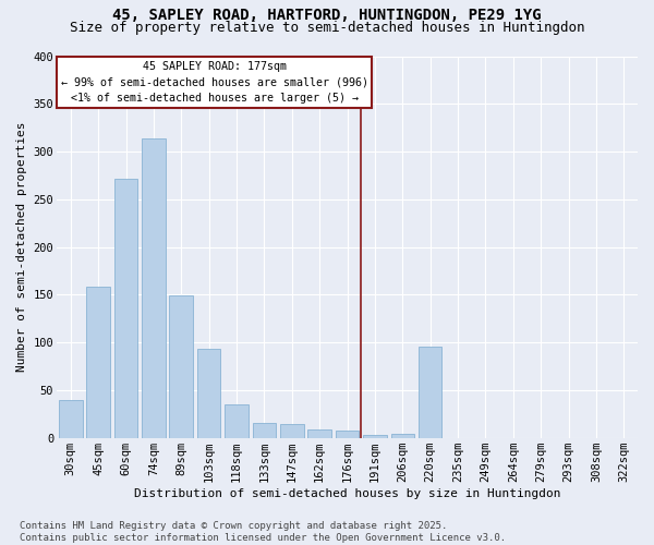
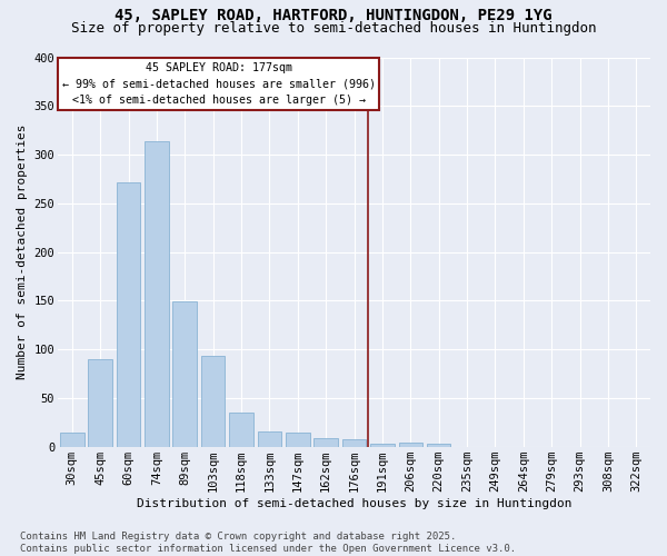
30sqm: 40 -> 14
45sqm: 158 -> 90
220sqm: 96 -> 3
